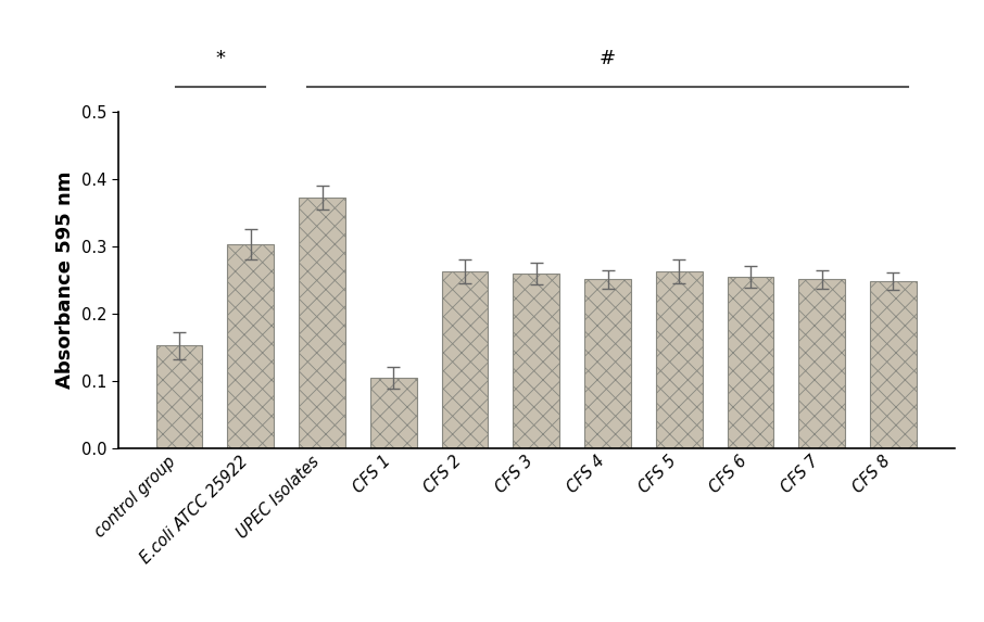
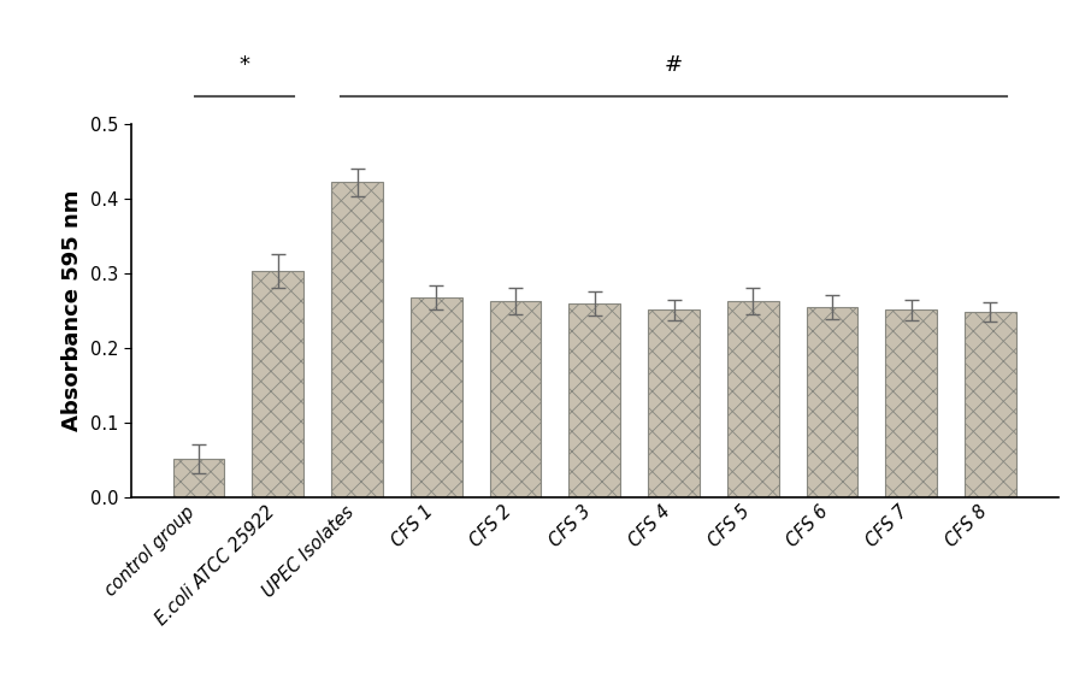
control group: 0.152 -> 0.051
UPEC Isolates: 0.372 -> 0.422
CFS 1: 0.104 -> 0.268
